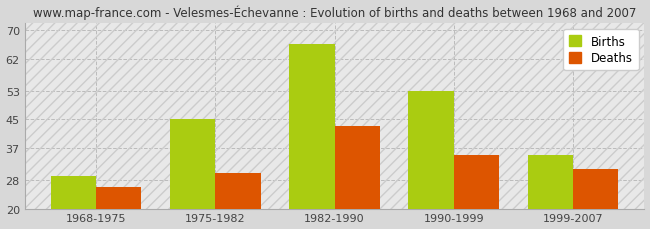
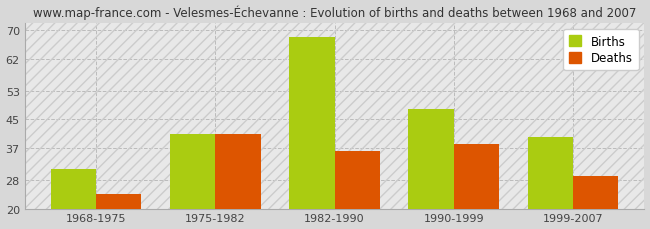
Births/1968-1975: 29 -> 31
Deaths/1968-1975: 26 -> 24
Births/1975-1982: 45 -> 41
Deaths/1975-1982: 30 -> 41
Births/1982-1990: 66 -> 68
Deaths/1982-1990: 43 -> 36
Births/1990-1999: 53 -> 48
Deaths/1990-1999: 35 -> 38
Births/1999-2007: 35 -> 40
Deaths/1999-2007: 31 -> 29
